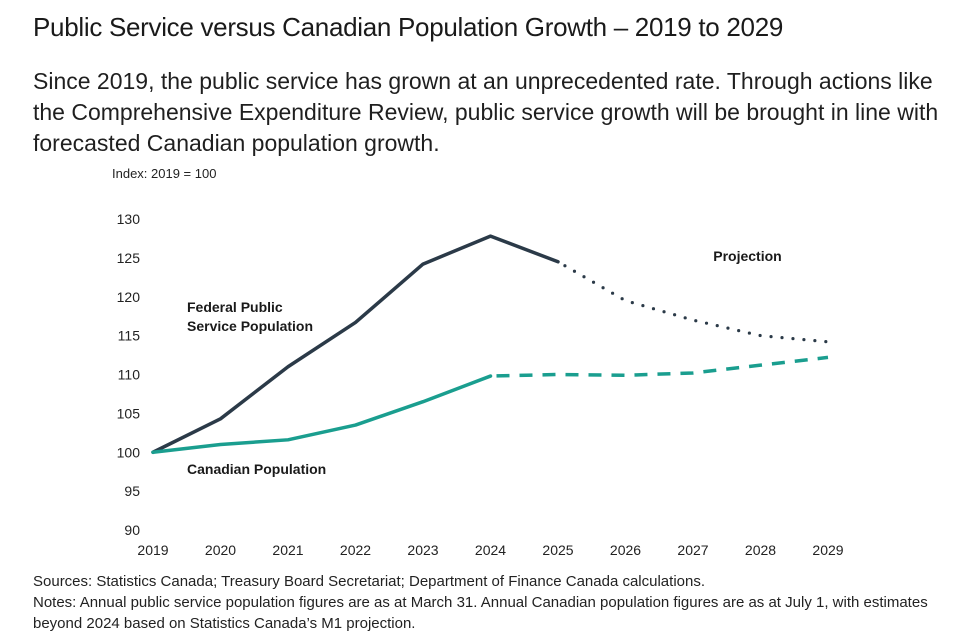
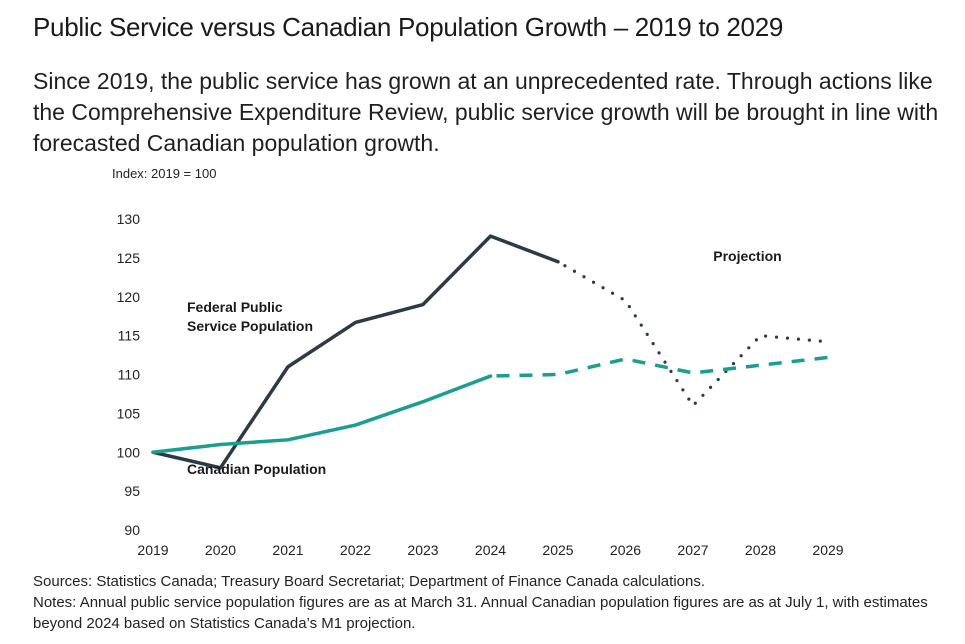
Federal Public Service Population/2020: 104 -> 98
Federal Public Service Population/2023: 124 -> 119
Canadian Population/2026: 110 -> 112
Federal Public Service Population/2027: 117 -> 106
